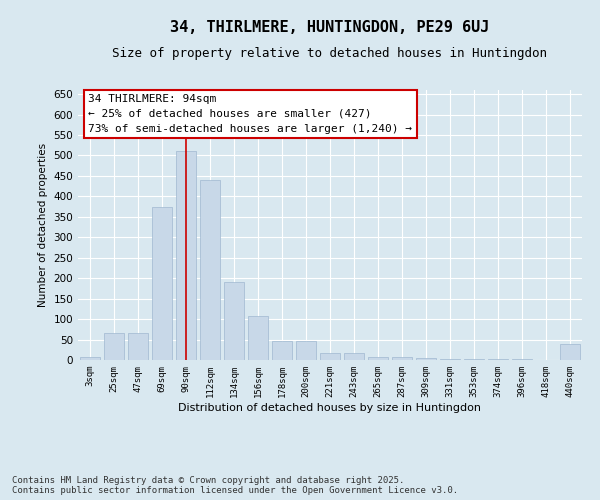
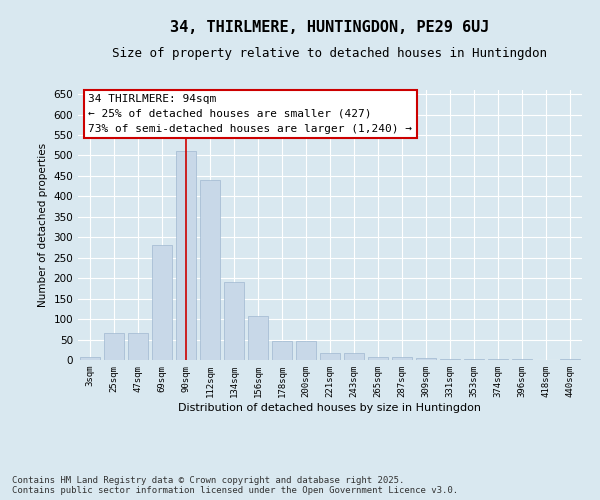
69sqm: 375 -> 280
440sqm: 40 -> 3
